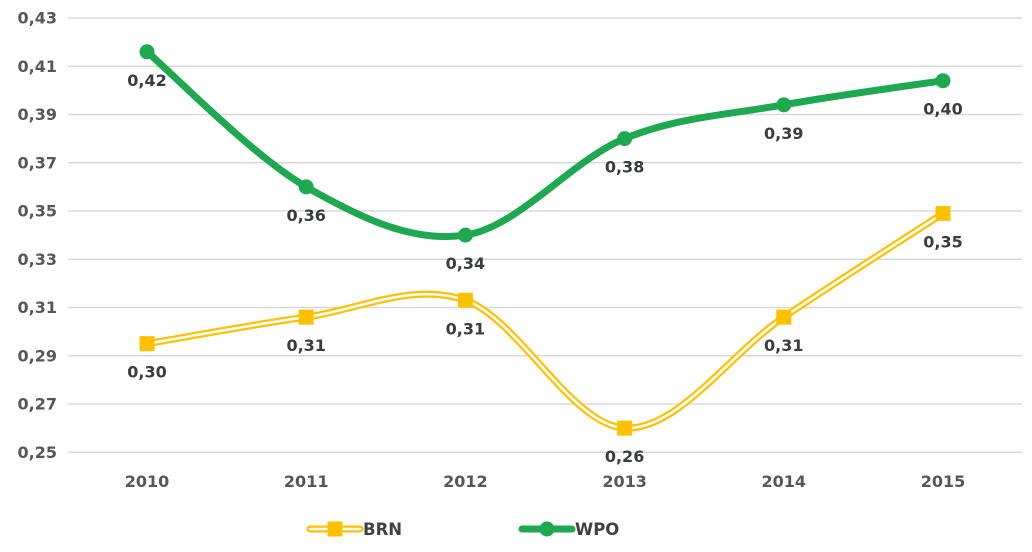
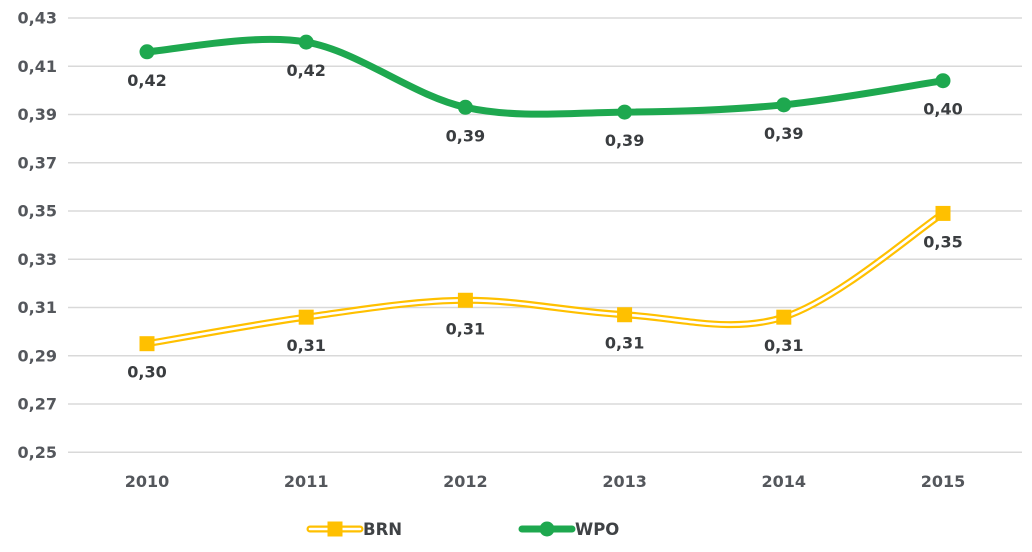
WPO/2011: 0,36 -> 0,42
WPO/2012: 0,34 -> 0,39
BRN/2013: 0,26 -> 0,31
WPO/2013: 0,38 -> 0,39
